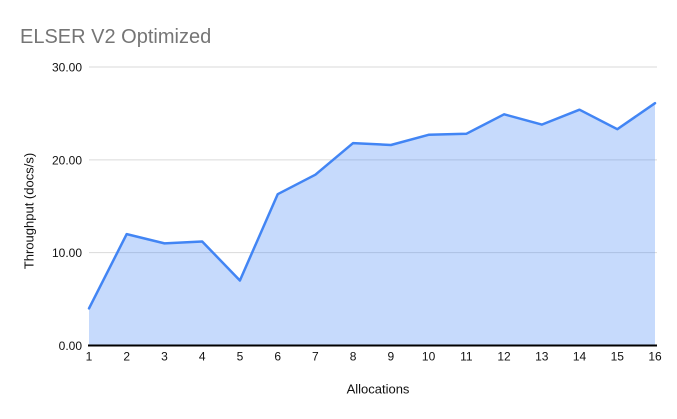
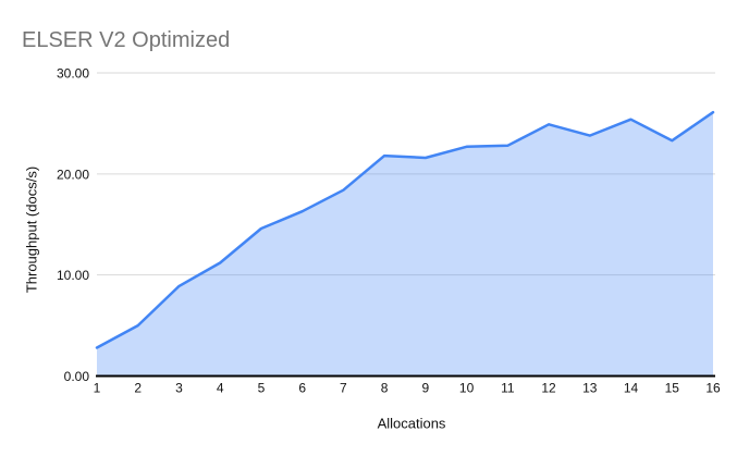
1: 4 -> 3
2: 12 -> 5
3: 11 -> 9
5: 7 -> 15
